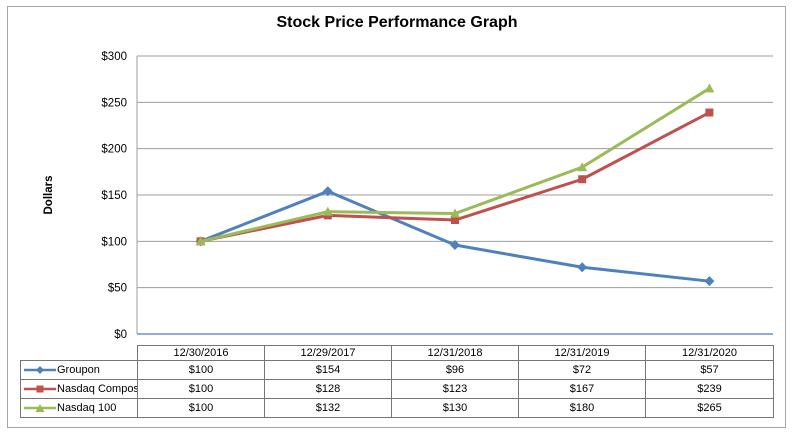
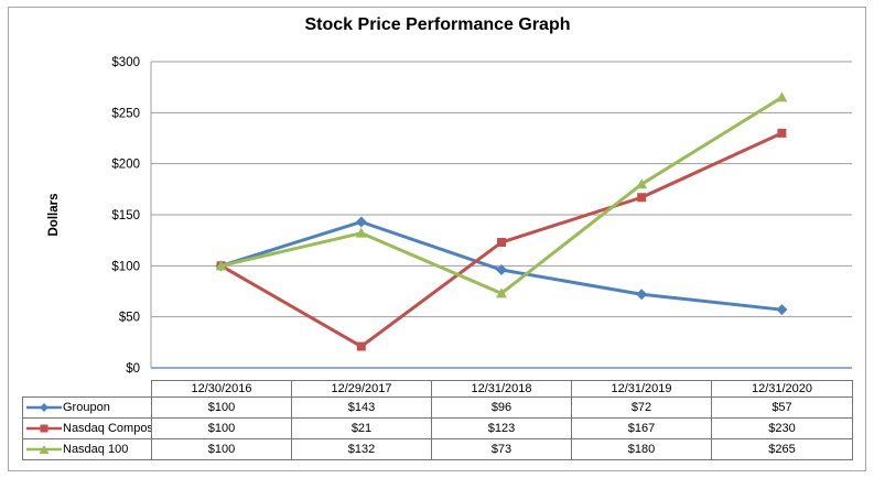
Groupon/12/29/2017: $154 -> $143
Nasdaq Composite/12/29/2017: $128 -> $21
Nasdaq 100/12/31/2018: $130 -> $73
Nasdaq Composite/12/31/2020: $239 -> $230
